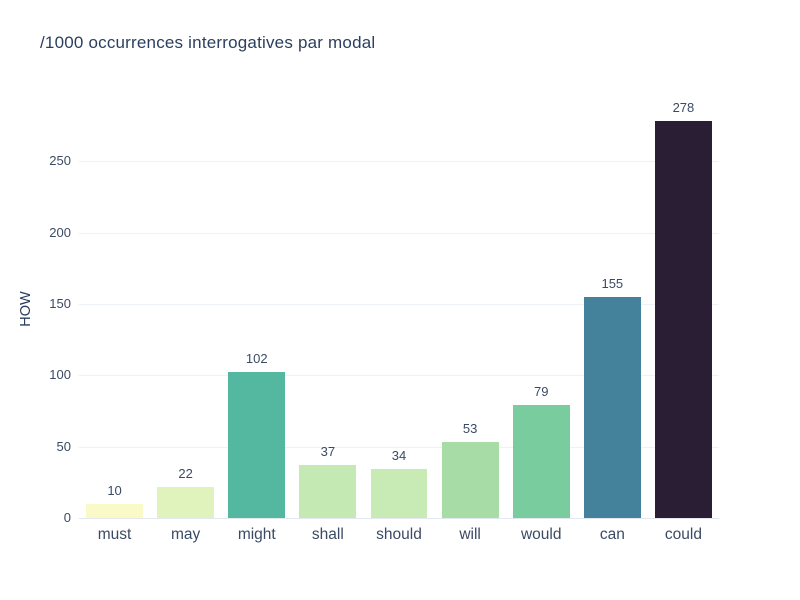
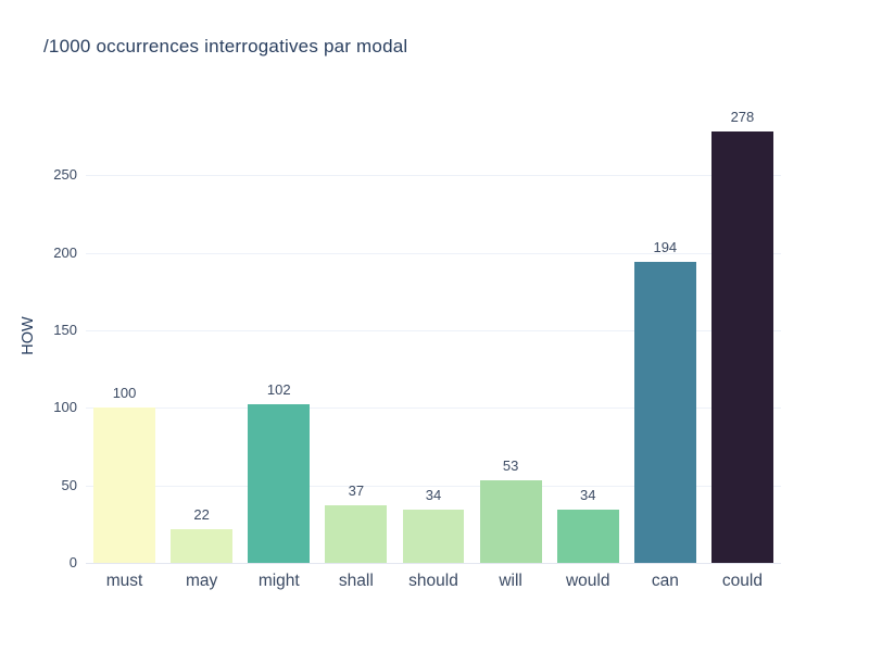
must: 10 -> 100
would: 79 -> 34
can: 155 -> 194
